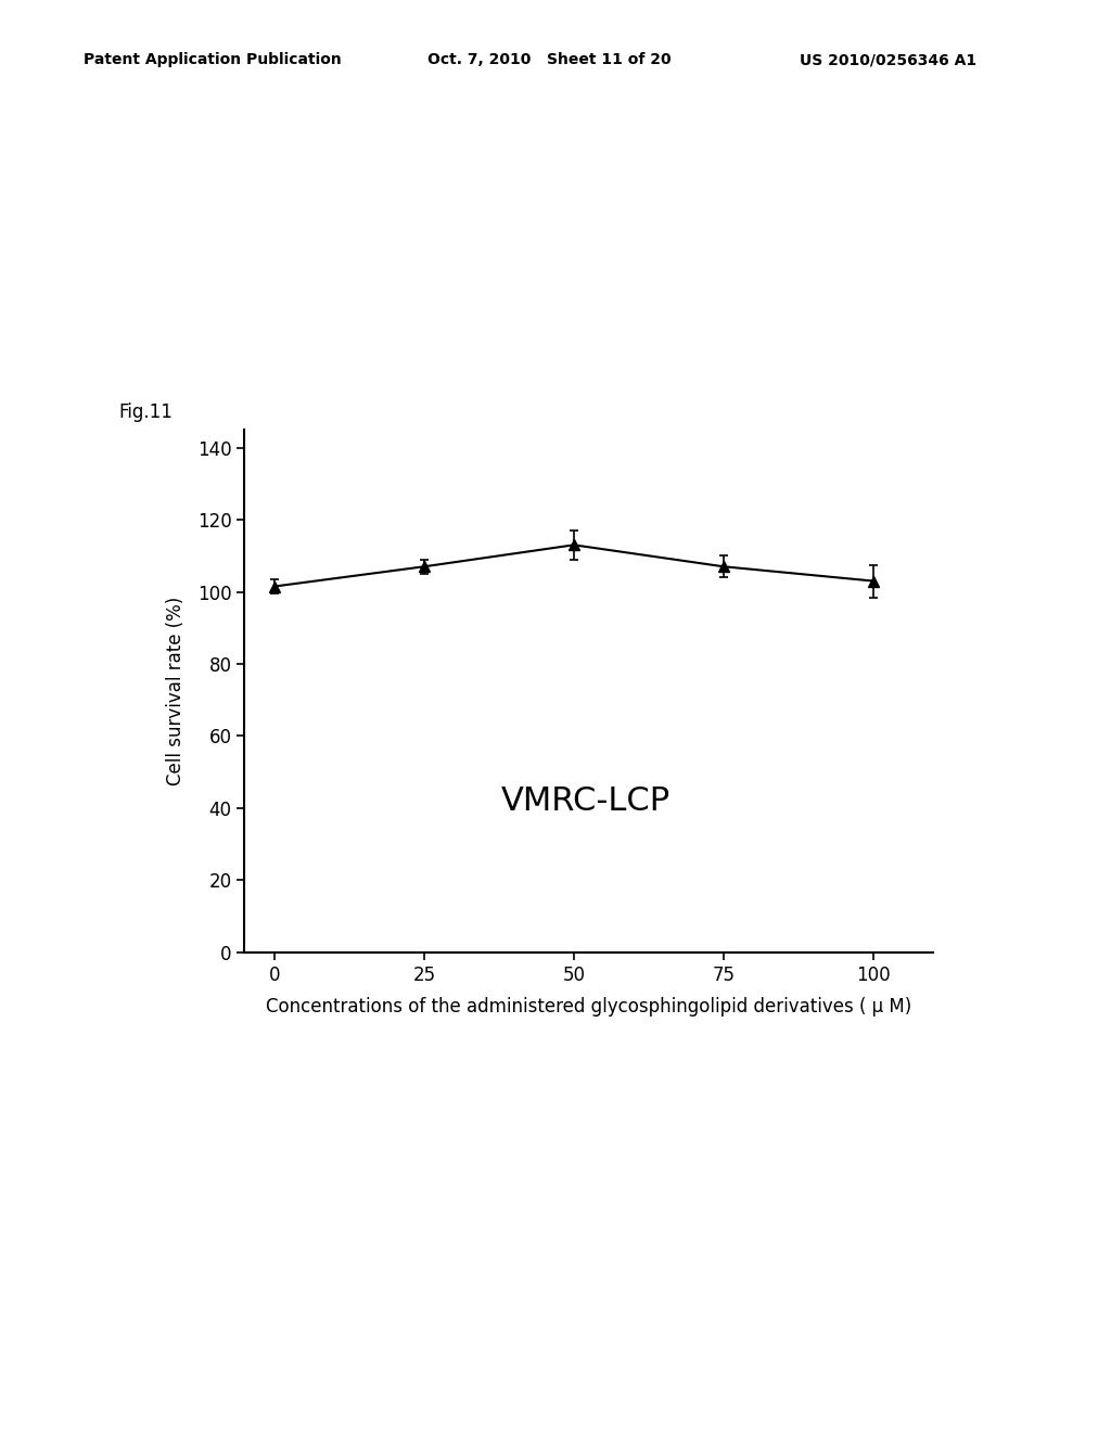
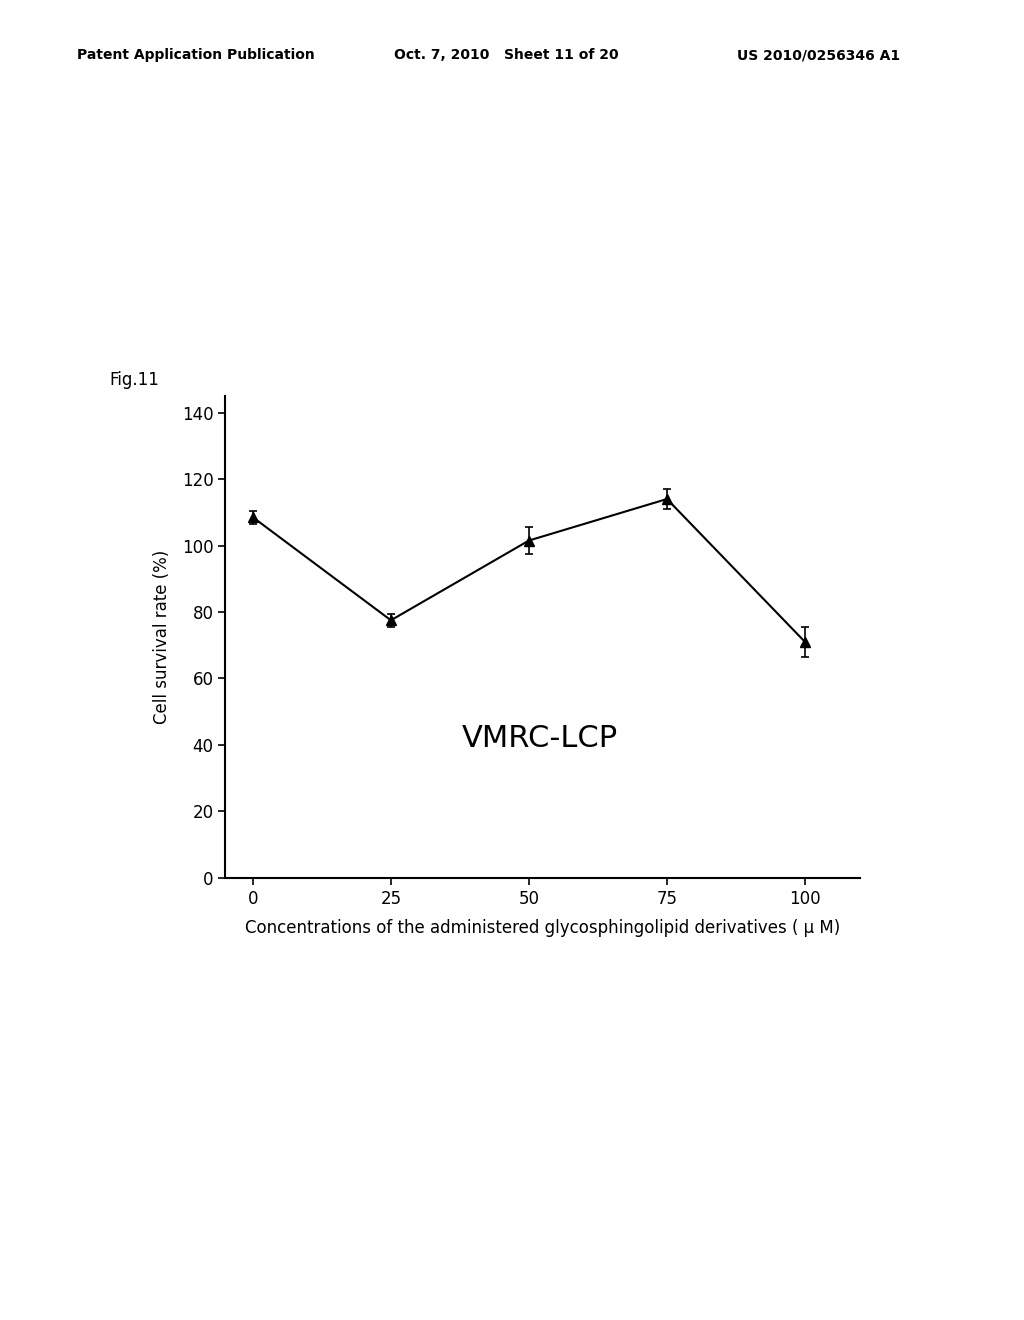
0: 101.5 -> 108.5
25: 107.0 -> 77.5
50: 113.0 -> 101.5
75: 107.0 -> 114.0
100: 103.0 -> 71.0
